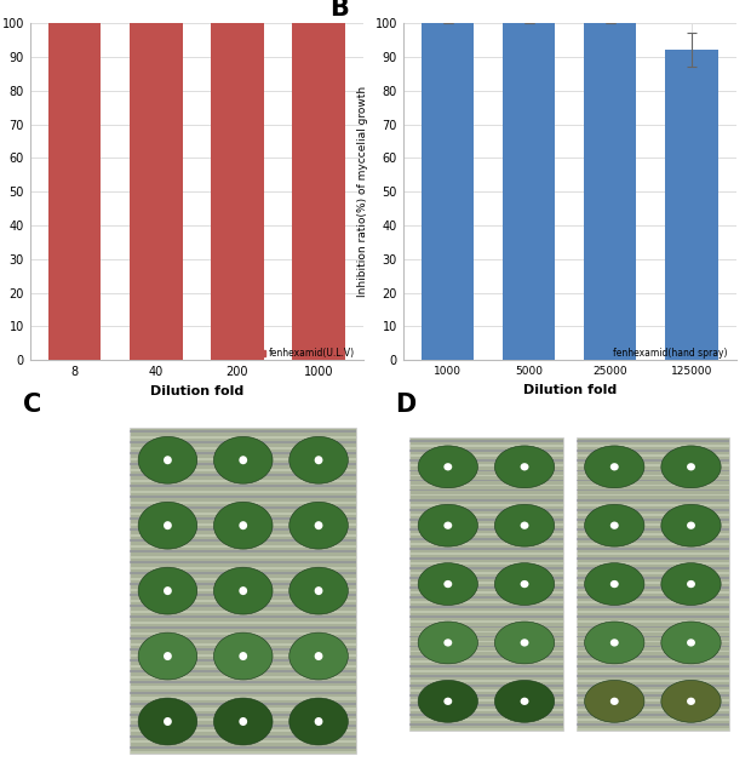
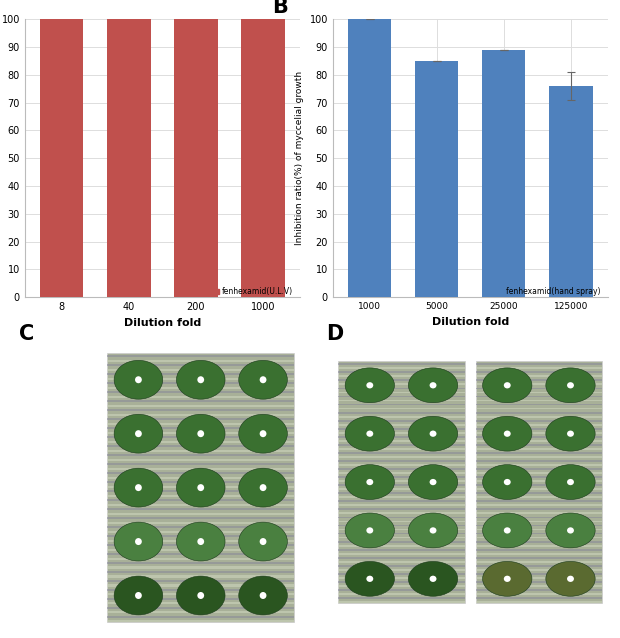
5000: 100 -> 85
25000: 100 -> 89
125000: 92 -> 76
